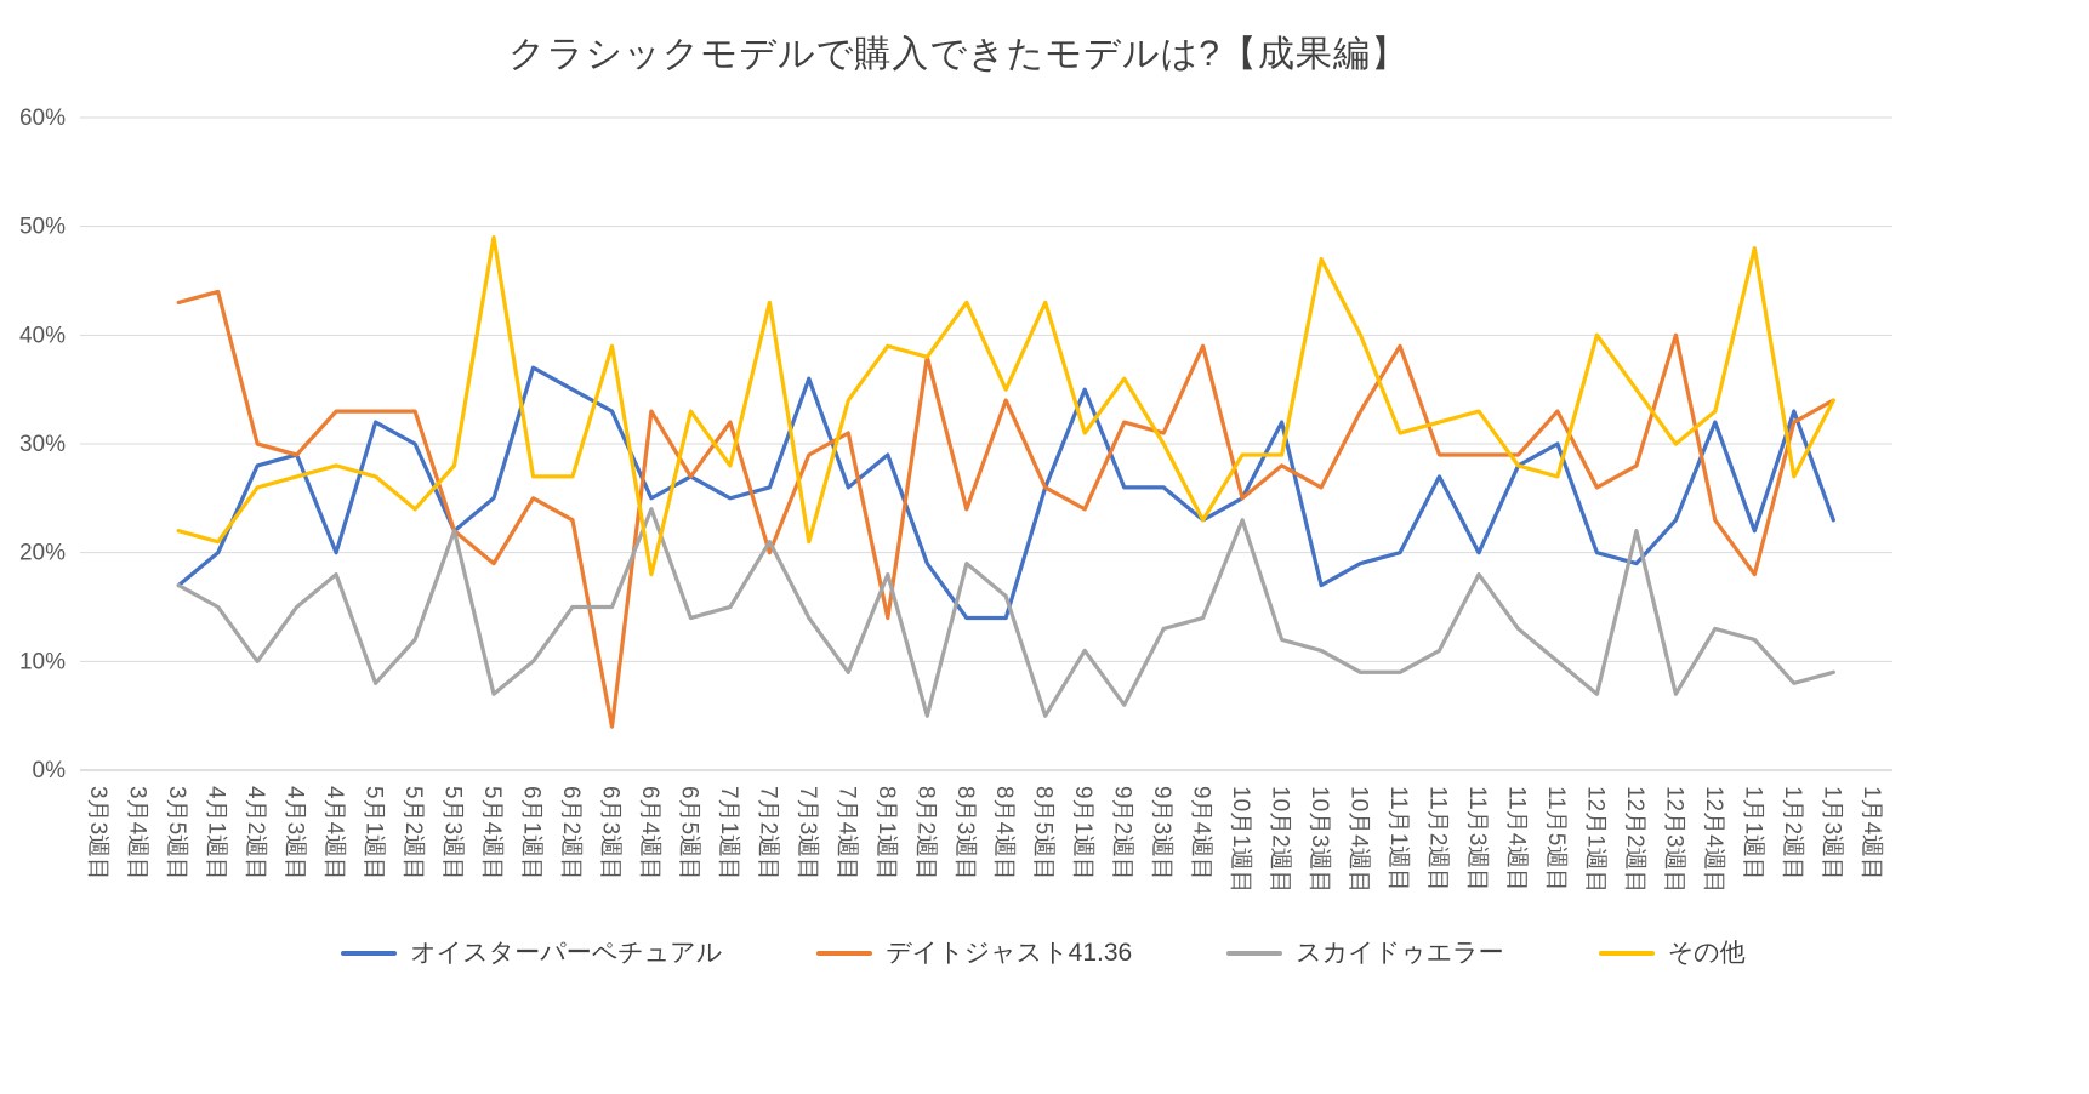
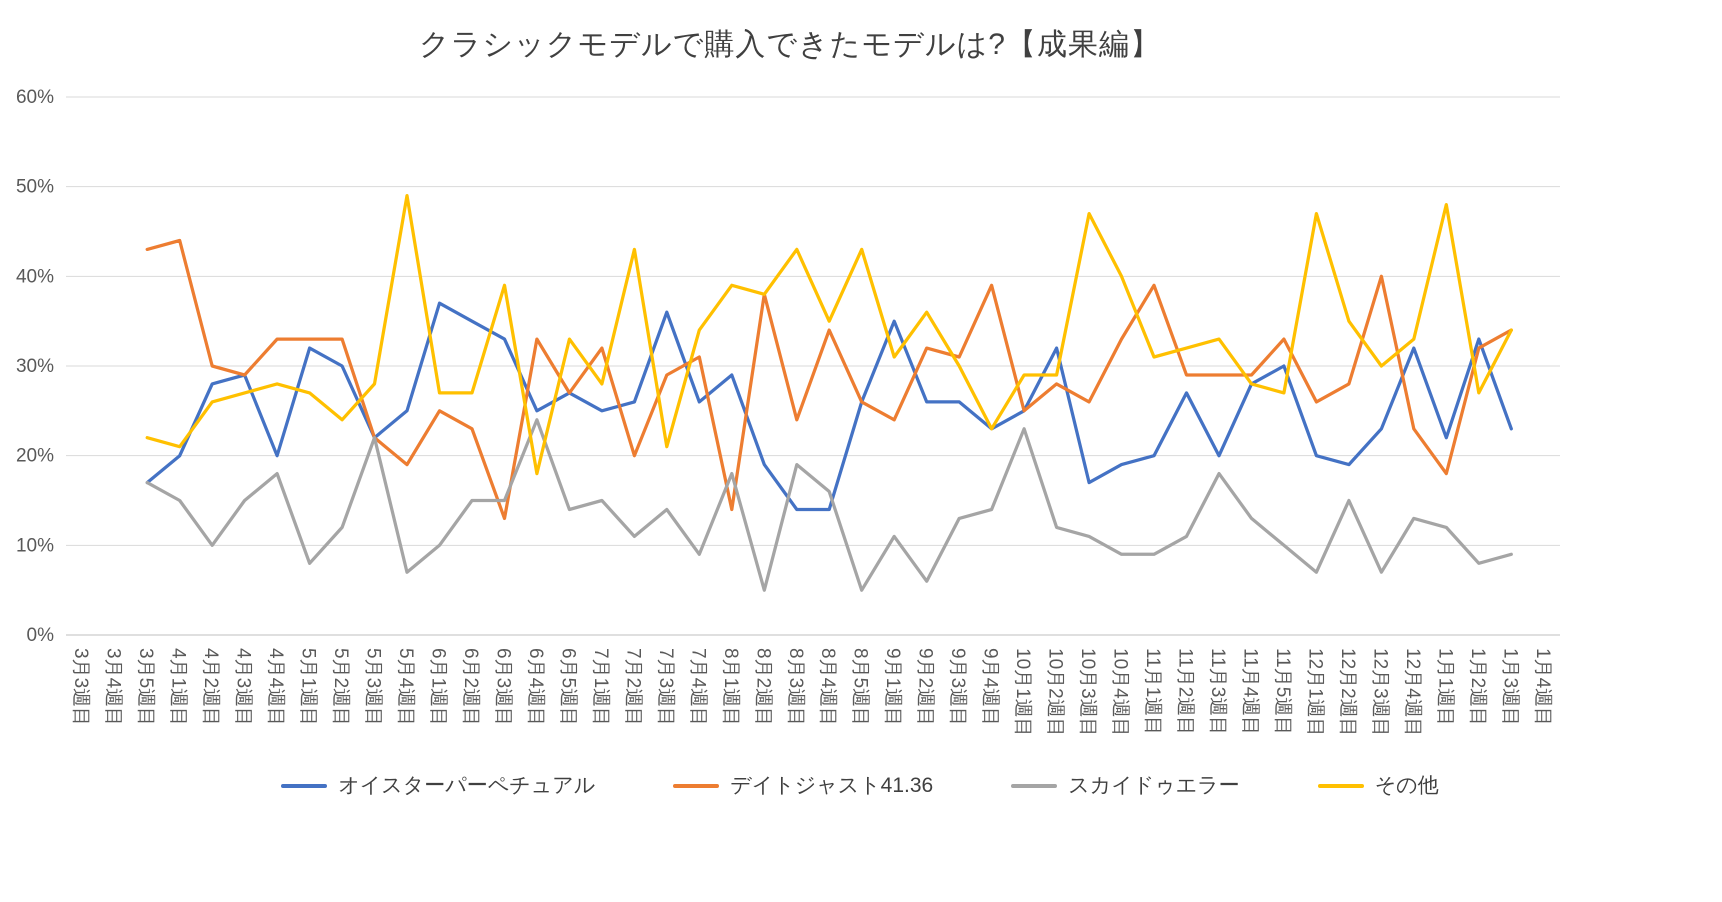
デイトジャスト41.36/6月3週目: 4% -> 13%
スカイドゥエラー/7月2週目: 21% -> 11%
その他/12月1週目: 40% -> 47%
スカイドゥエラー/12月2週目: 22% -> 15%
